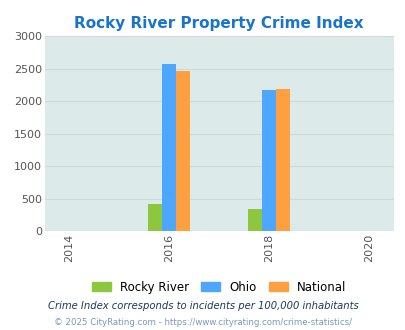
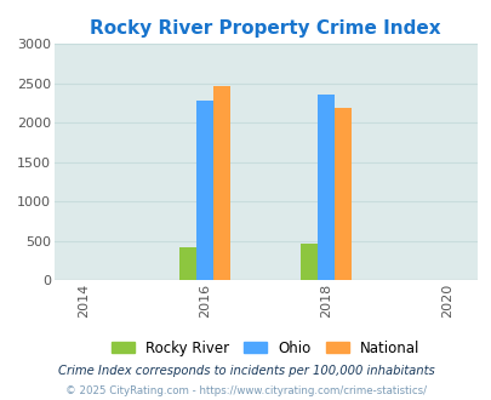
Ohio/2016: 2580 -> 2280
Rocky River/2018: 340 -> 460
Ohio/2018: 2170 -> 2360
